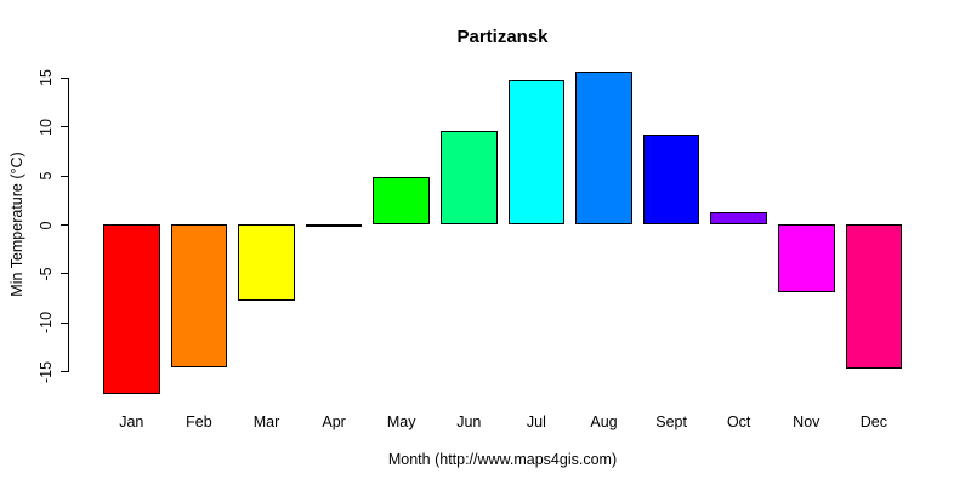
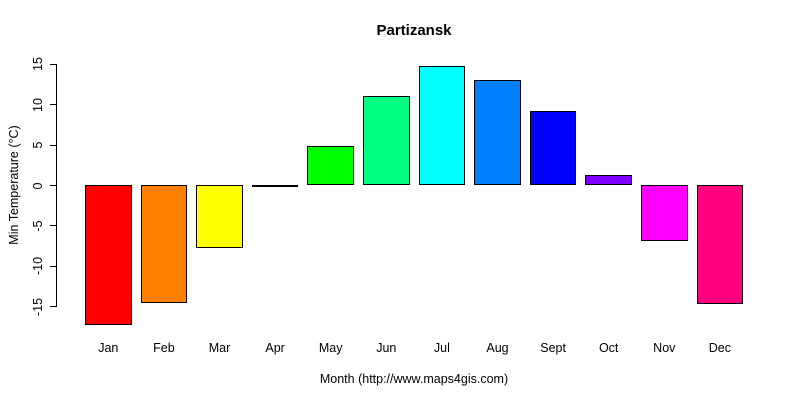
Jun: 10 -> 11
Aug: 16 -> 13
